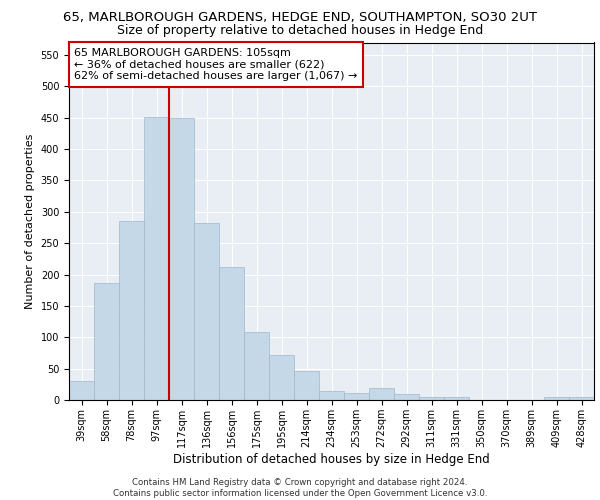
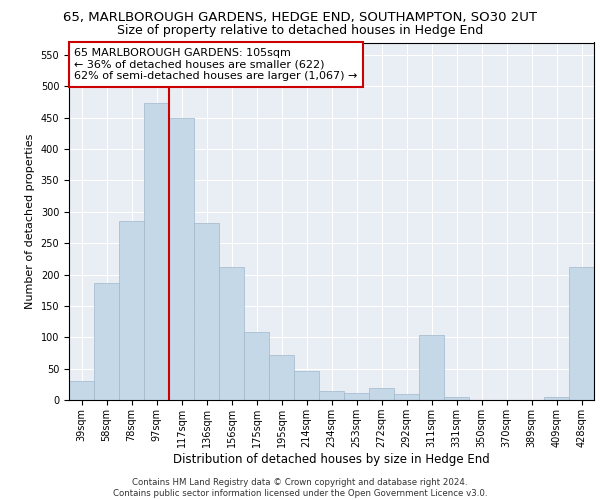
97sqm: 452 -> 474
311sqm: 4 -> 104
428sqm: 4 -> 212
